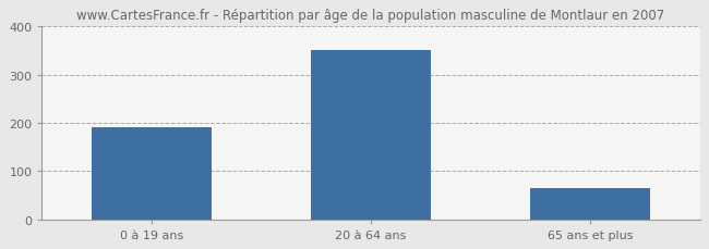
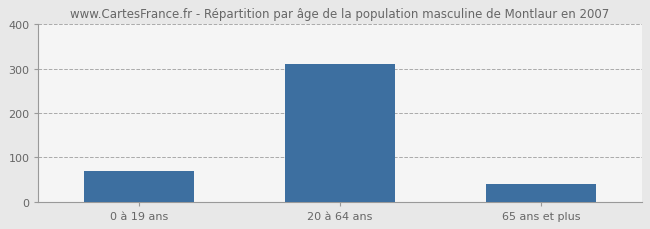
0 à 19 ans: 190 -> 70
20 à 64 ans: 350 -> 310
65 ans et plus: 65 -> 40
